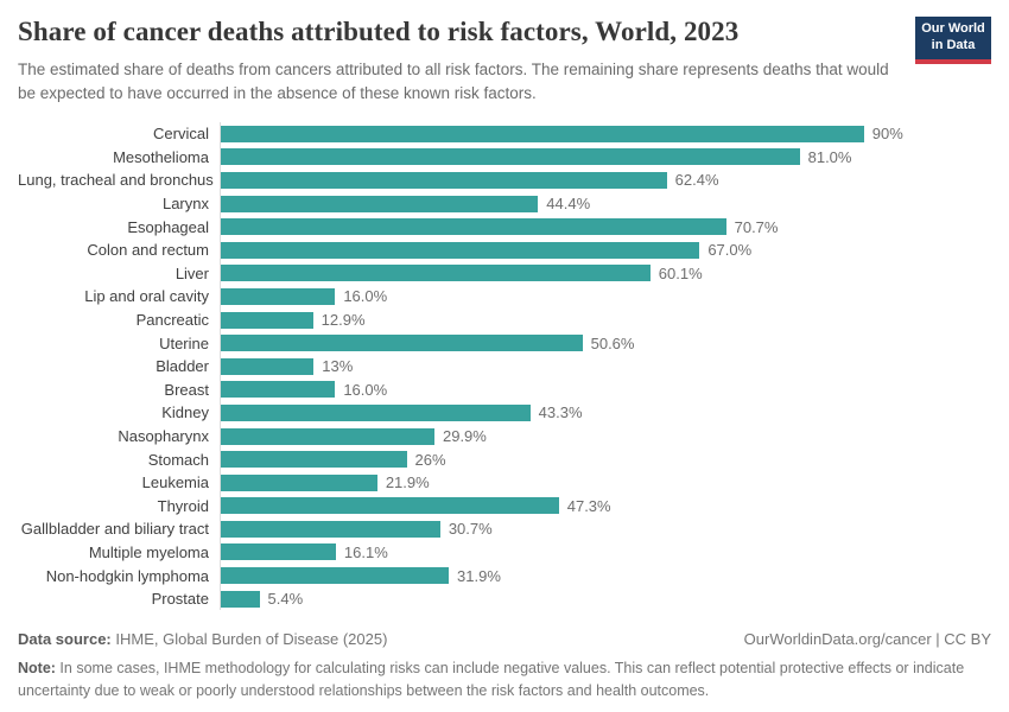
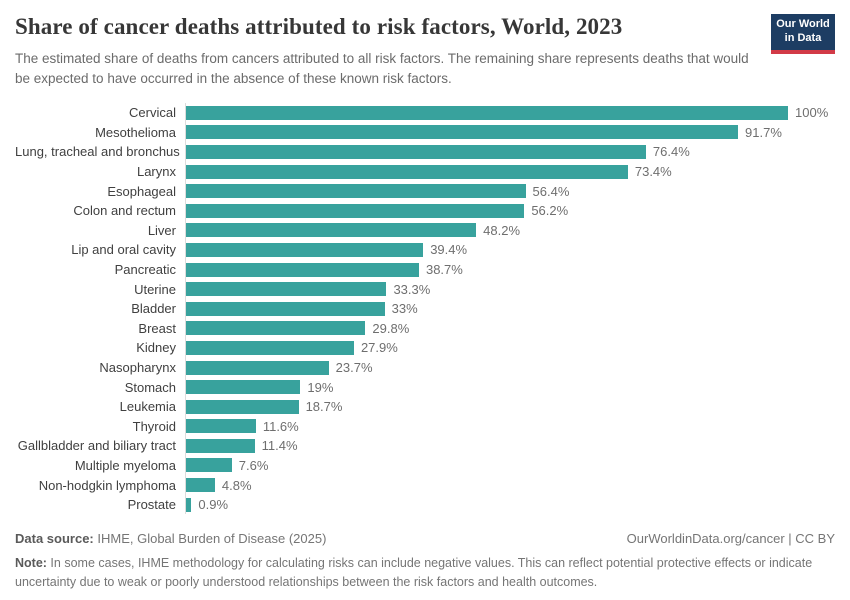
Cervical: 90% -> 100%
Mesothelioma: 81.0% -> 91.7%
Lung, tracheal and bronchus: 62.4% -> 76.4%
Larynx: 44.4% -> 73.4%
Esophageal: 70.7% -> 56.4%
Colon and rectum: 67.0% -> 56.2%
Liver: 60.1% -> 48.2%
Lip and oral cavity: 16.0% -> 39.4%
Pancreatic: 12.9% -> 38.7%
Uterine: 50.6% -> 33.3%
Bladder: 13% -> 33%
Breast: 16.0% -> 29.8%
Kidney: 43.3% -> 27.9%
Nasopharynx: 29.9% -> 23.7%
Stomach: 26% -> 19%
Leukemia: 21.9% -> 18.7%
Thyroid: 47.3% -> 11.6%
Gallbladder and biliary tract: 30.7% -> 11.4%
Multiple myeloma: 16.1% -> 7.6%
Non-hodgkin lymphoma: 31.9% -> 4.8%
Prostate: 5.4% -> 0.9%
